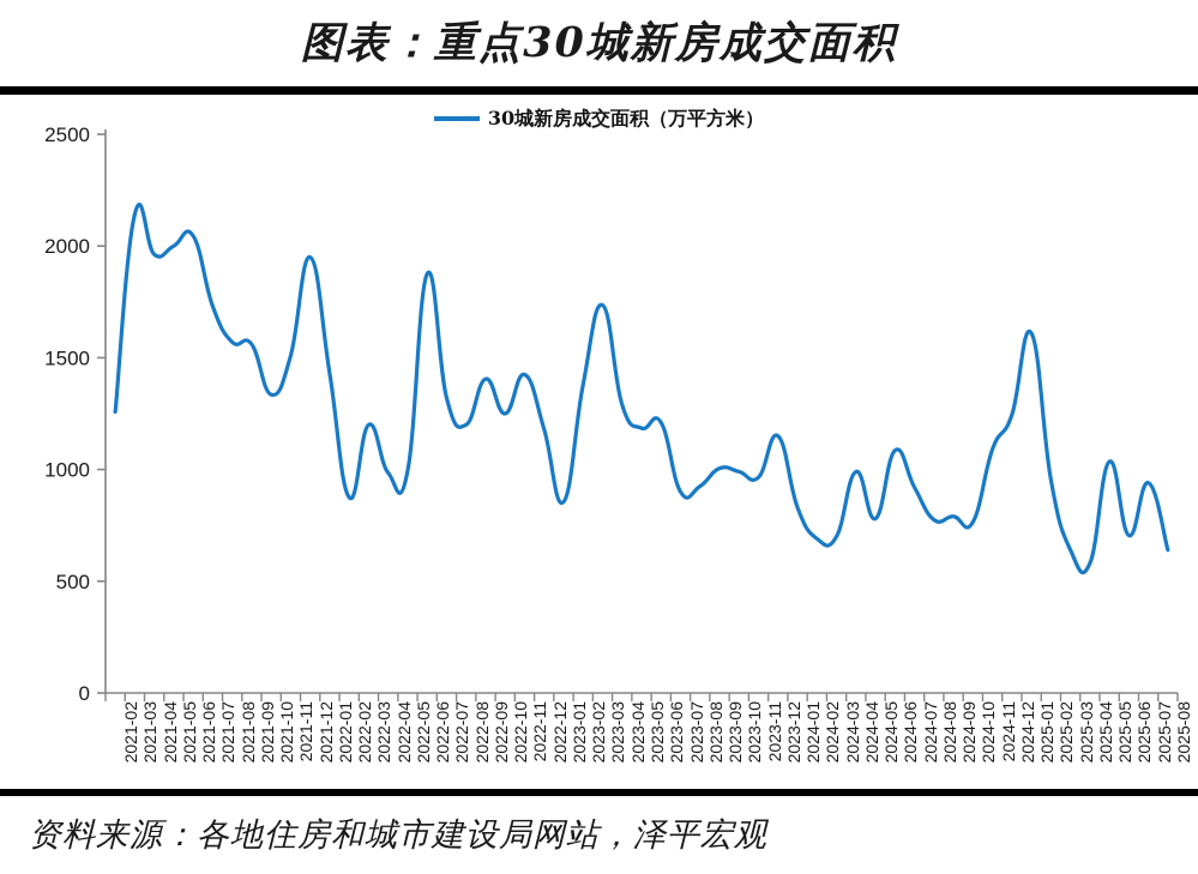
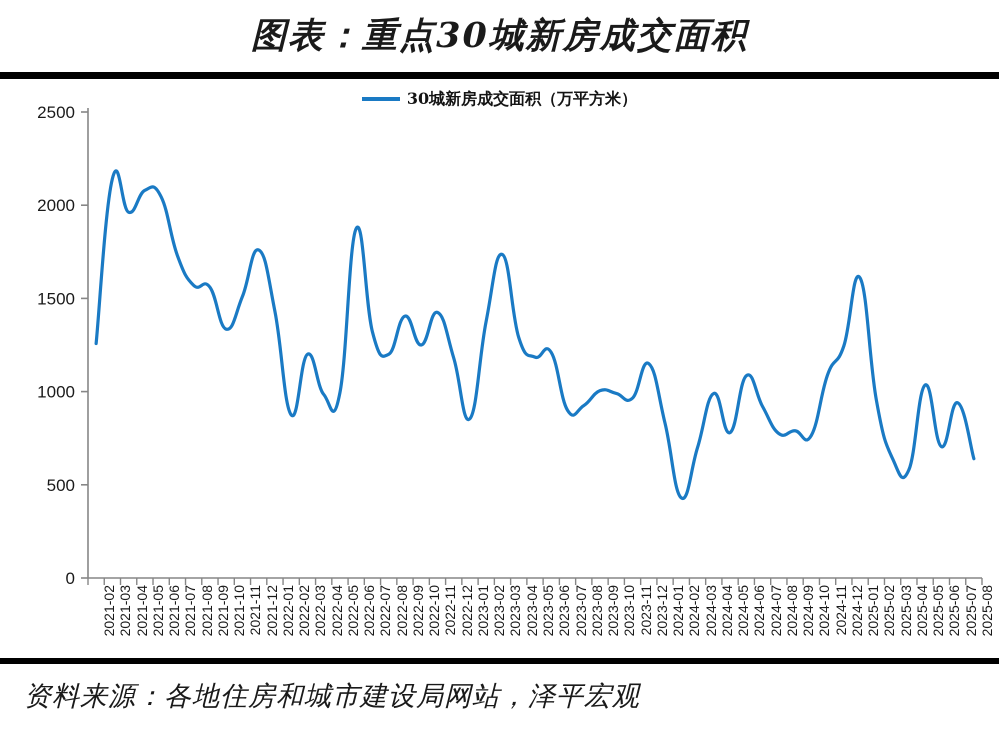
2021-05: 2000 -> 2080
2021-12: 1950 -> 1760
2024-02: 690 -> 430
